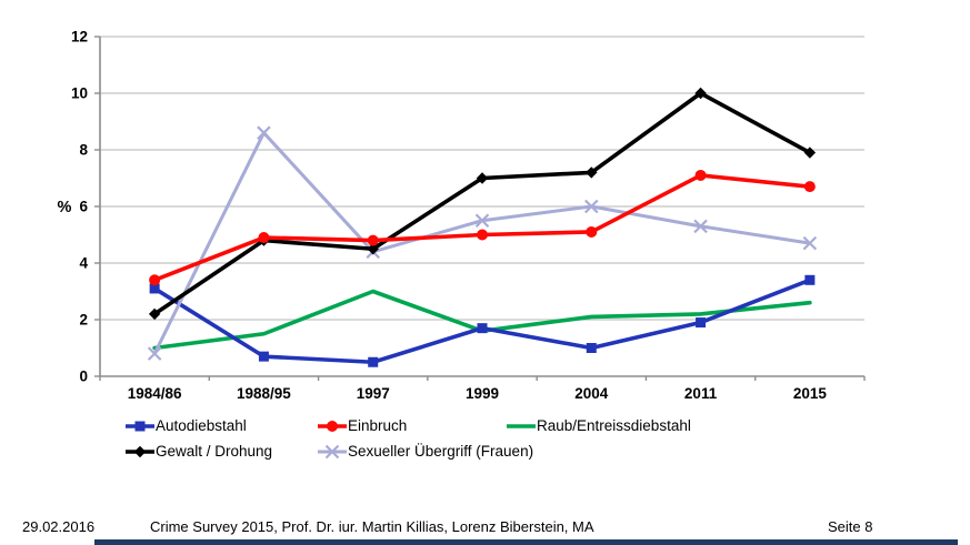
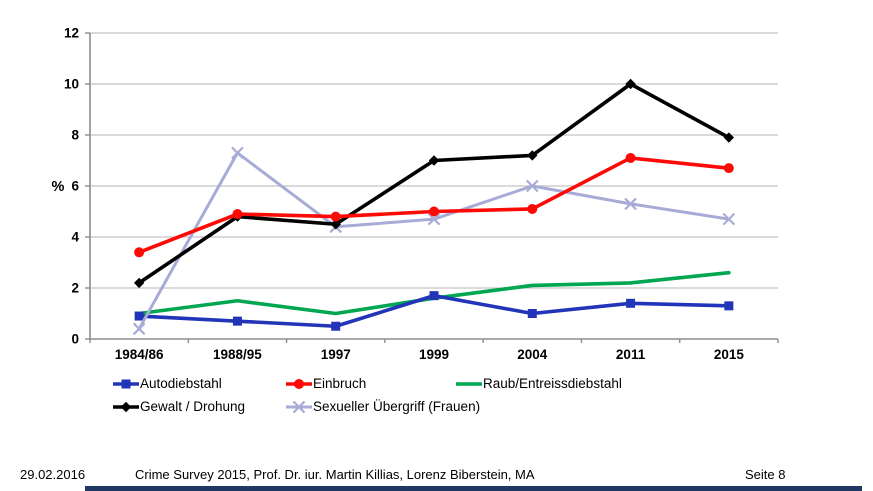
Autodiebstahl/1984/86: 3.1 -> 0.9
Sexueller Übergriff (Frauen)/1984/86: 0.8 -> 0.4
Sexueller Übergriff (Frauen)/1988/95: 8.6 -> 7.3
Raub/Entreissdiebstahl/1997: 3.0 -> 1.0
Sexueller Übergriff (Frauen)/1999: 5.5 -> 4.7
Autodiebstahl/2011: 1.9 -> 1.4
Autodiebstahl/2015: 3.4 -> 1.3
